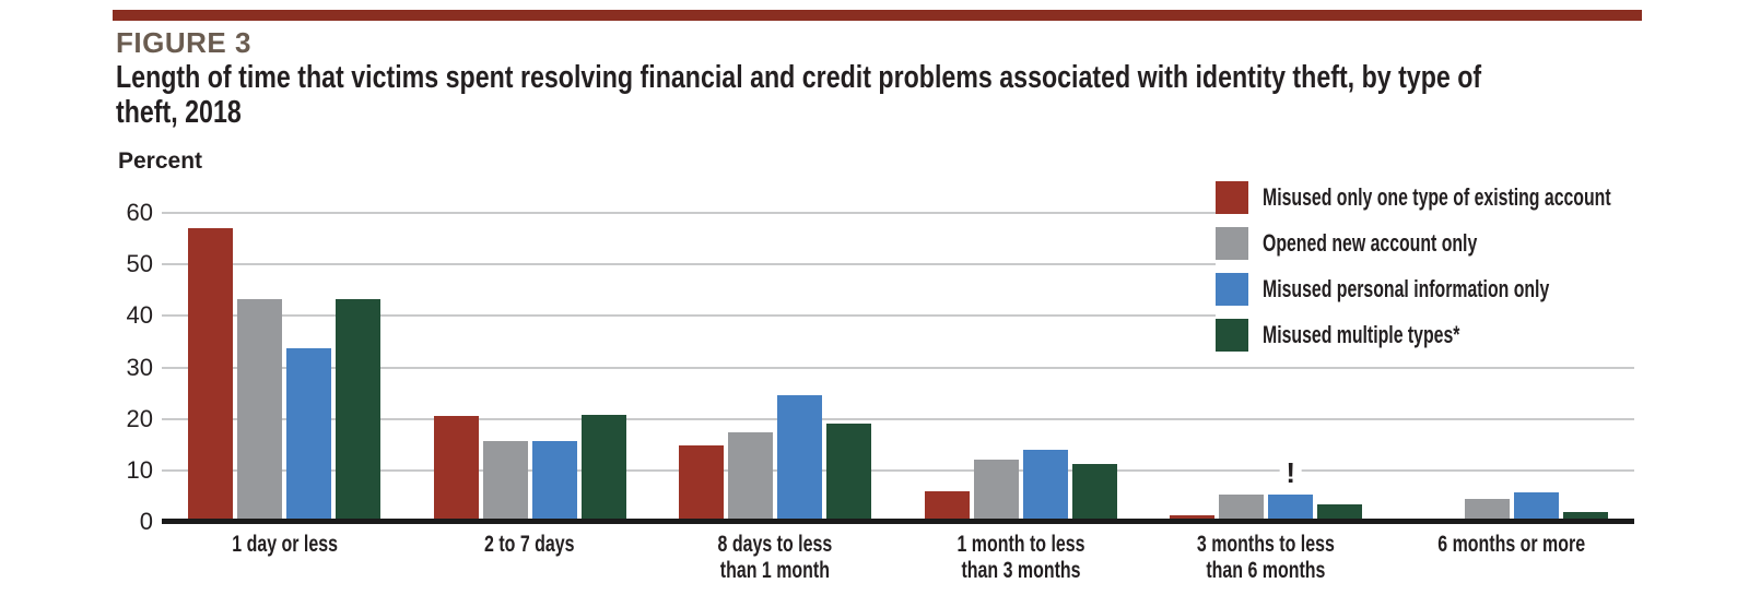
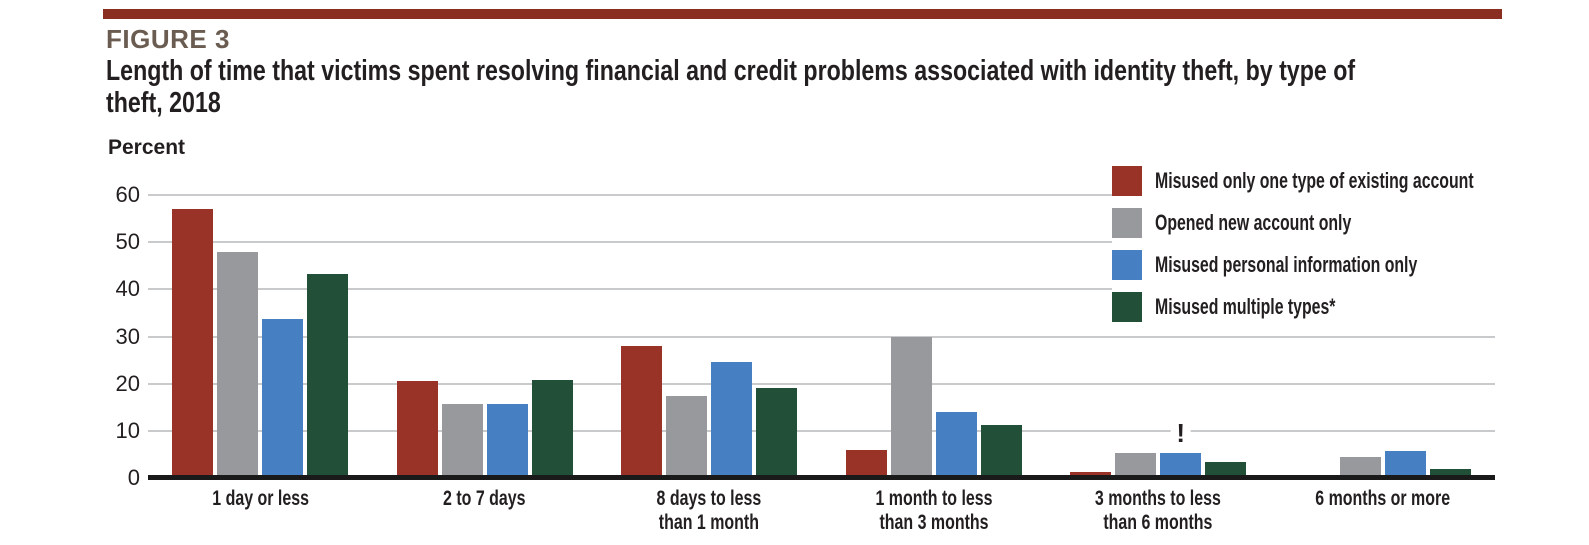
Opened new account only/1 day or less: 43 -> 48
Misused only one type of existing account/8 days to less than 1 month: 15 -> 28
Opened new account only/1 month to less than 3 months: 12 -> 30
